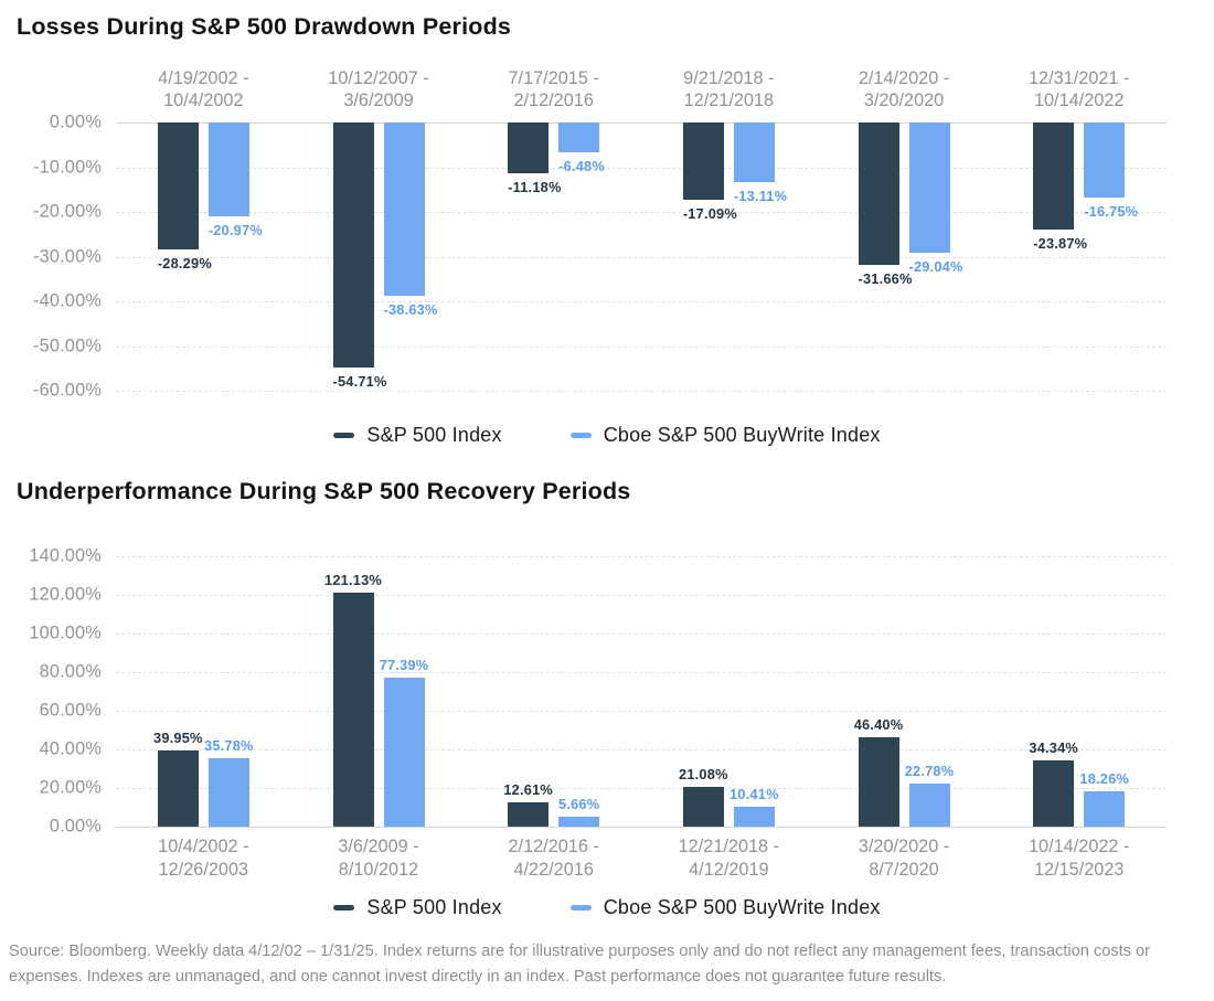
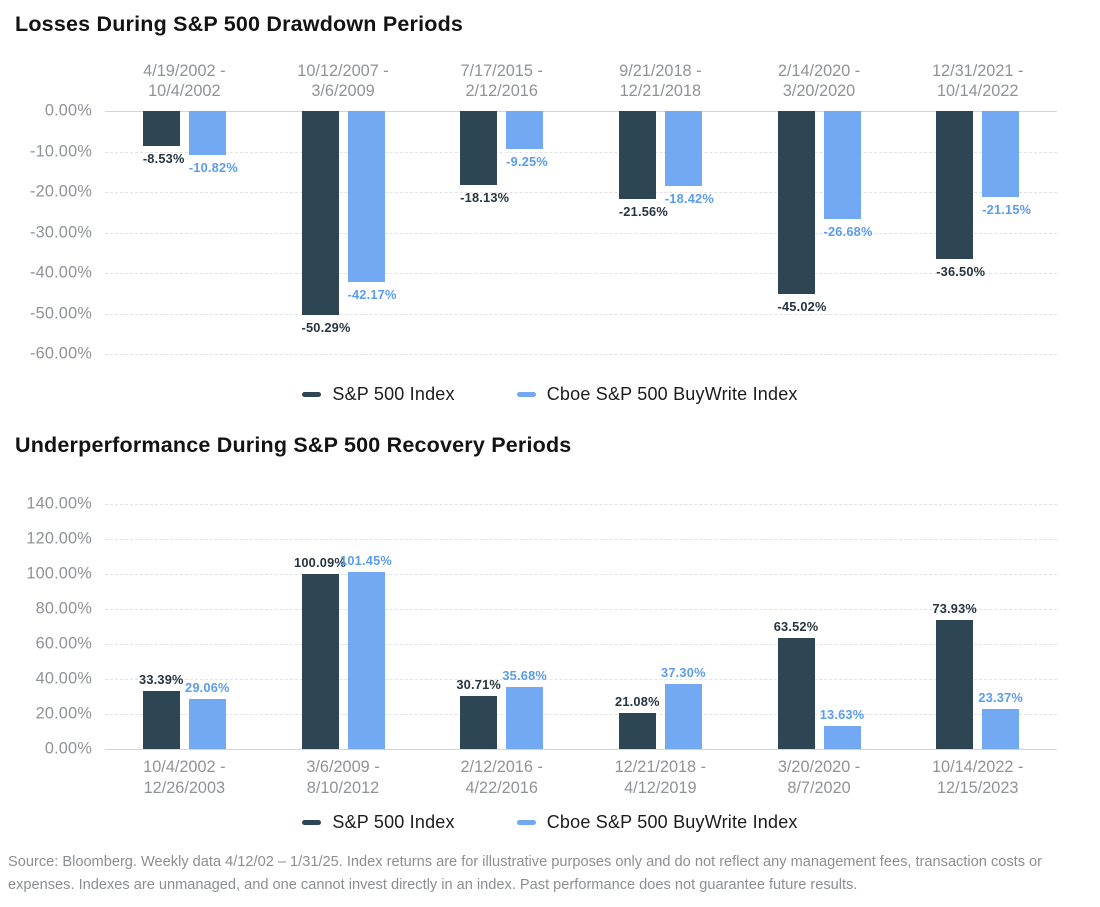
Losses During S&P 500 Drawdown Periods/S&P 500 Index/4/19/2002 - 10/4/2002: -28.29% -> -8.53%
Losses During S&P 500 Drawdown Periods/Cboe S&P 500 BuyWrite Index/4/19/2002 - 10/4/2002: -20.97% -> -10.82%
Losses During S&P 500 Drawdown Periods/S&P 500 Index/10/12/2007 - 3/6/2009: -54.71% -> -50.29%
Losses During S&P 500 Drawdown Periods/Cboe S&P 500 BuyWrite Index/10/12/2007 - 3/6/2009: -38.63% -> -42.17%
Losses During S&P 500 Drawdown Periods/S&P 500 Index/7/17/2015 - 2/12/2016: -11.18% -> -18.13%
Losses During S&P 500 Drawdown Periods/Cboe S&P 500 BuyWrite Index/7/17/2015 - 2/12/2016: -6.48% -> -9.25%
Losses During S&P 500 Drawdown Periods/S&P 500 Index/9/21/2018 - 12/21/2018: -17.09% -> -21.56%
Losses During S&P 500 Drawdown Periods/Cboe S&P 500 BuyWrite Index/9/21/2018 - 12/21/2018: -13.11% -> -18.42%
Losses During S&P 500 Drawdown Periods/S&P 500 Index/2/14/2020 - 3/20/2020: -31.66% -> -45.02%
Losses During S&P 500 Drawdown Periods/Cboe S&P 500 BuyWrite Index/2/14/2020 - 3/20/2020: -29.04% -> -26.68%
Losses During S&P 500 Drawdown Periods/S&P 500 Index/12/31/2021 - 10/14/2022: -23.87% -> -36.50%
Losses During S&P 500 Drawdown Periods/Cboe S&P 500 BuyWrite Index/12/31/2021 - 10/14/2022: -16.75% -> -21.15%
Underperformance During S&P 500 Recovery Periods/S&P 500 Index/10/4/2002 - 12/26/2003: 39.95% -> 33.39%
Underperformance During S&P 500 Recovery Periods/Cboe S&P 500 BuyWrite Index/10/4/2002 - 12/26/2003: 35.78% -> 29.06%
Underperformance During S&P 500 Recovery Periods/S&P 500 Index/3/6/2009 - 8/10/2012: 121.13% -> 100.09%
Underperformance During S&P 500 Recovery Periods/Cboe S&P 500 BuyWrite Index/3/6/2009 - 8/10/2012: 77.39% -> 101.45%
Underperformance During S&P 500 Recovery Periods/S&P 500 Index/2/12/2016 - 4/22/2016: 12.61% -> 30.71%
Underperformance During S&P 500 Recovery Periods/Cboe S&P 500 BuyWrite Index/2/12/2016 - 4/22/2016: 5.66% -> 35.68%
Underperformance During S&P 500 Recovery Periods/Cboe S&P 500 BuyWrite Index/12/21/2018 - 4/12/2019: 10.41% -> 37.30%
Underperformance During S&P 500 Recovery Periods/S&P 500 Index/3/20/2020 - 8/7/2020: 46.40% -> 63.52%
Underperformance During S&P 500 Recovery Periods/Cboe S&P 500 BuyWrite Index/3/20/2020 - 8/7/2020: 22.78% -> 13.63%
Underperformance During S&P 500 Recovery Periods/S&P 500 Index/10/14/2022 - 12/15/2023: 34.34% -> 73.93%
Underperformance During S&P 500 Recovery Periods/Cboe S&P 500 BuyWrite Index/10/14/2022 - 12/15/2023: 18.26% -> 23.37%
